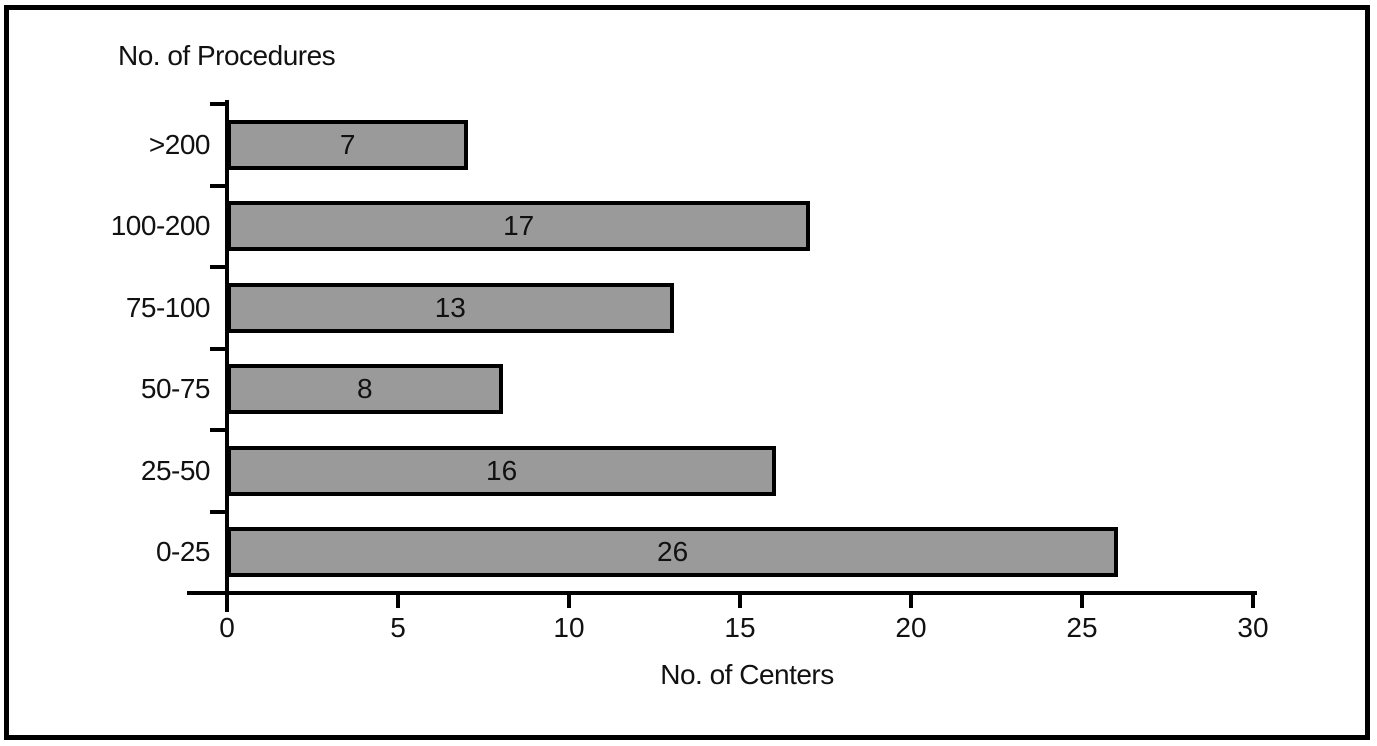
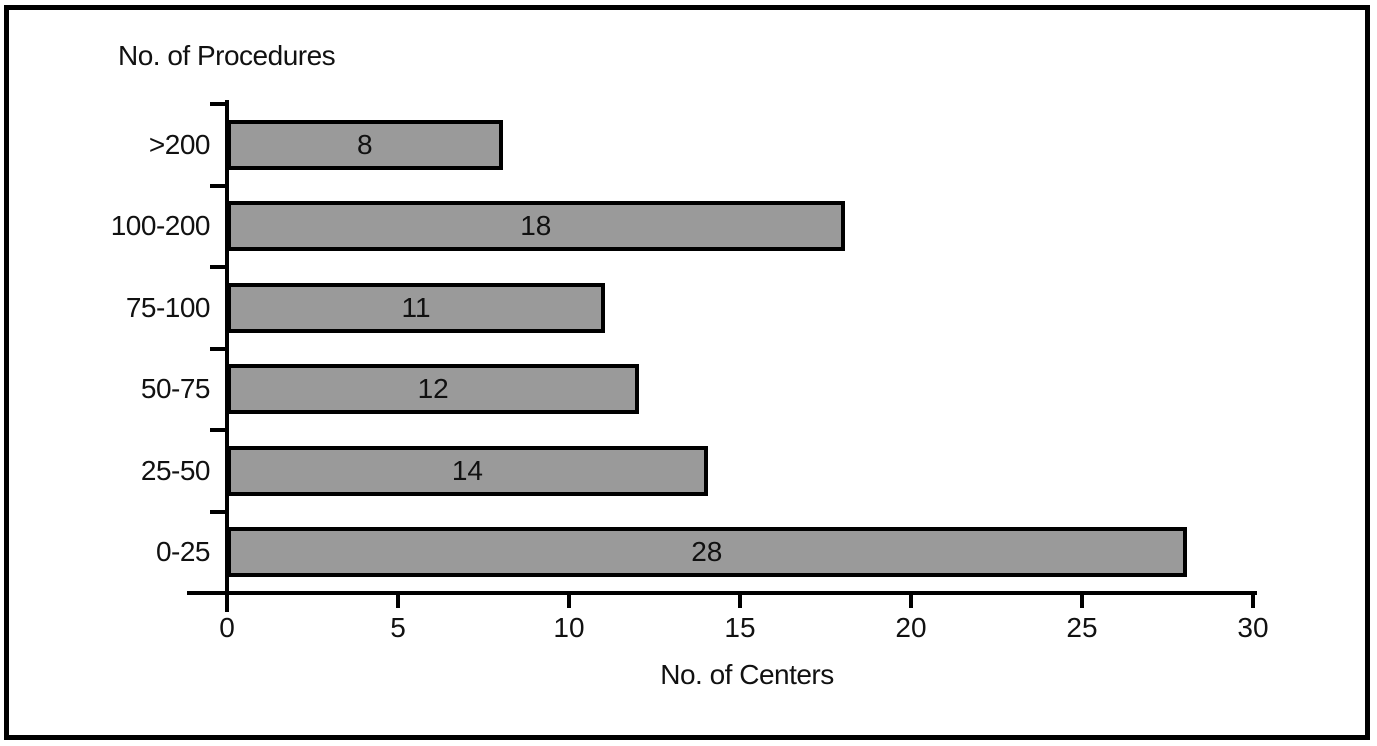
>200: 7 -> 8
100-200: 17 -> 18
75-100: 13 -> 11
50-75: 8 -> 12
25-50: 16 -> 14
0-25: 26 -> 28
